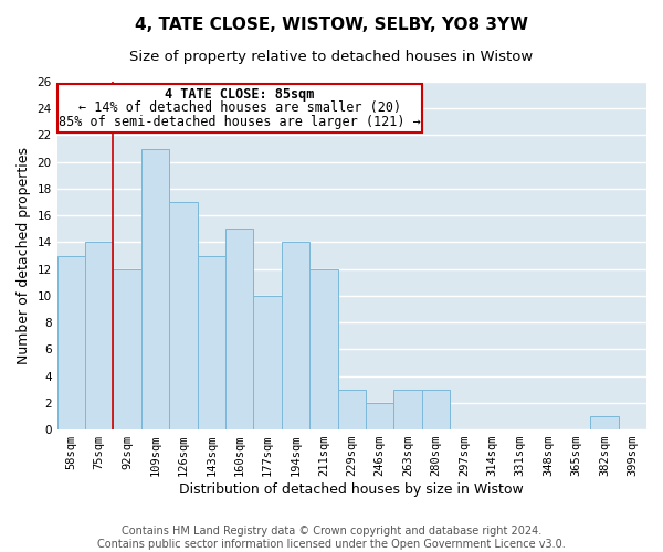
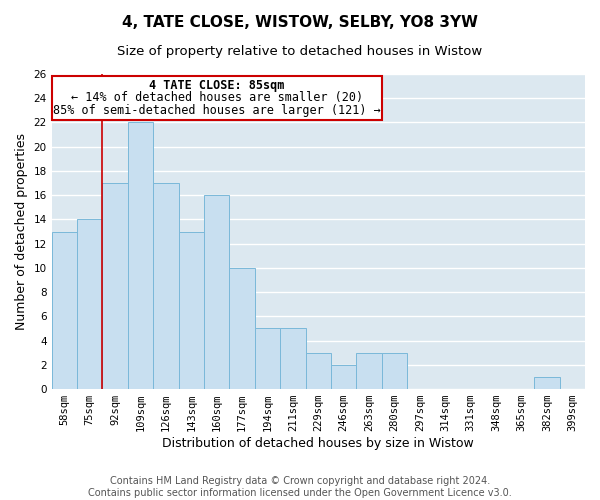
92sqm: 12 -> 17
109sqm: 21 -> 22
160sqm: 15 -> 16
194sqm: 14 -> 5
211sqm: 12 -> 5
